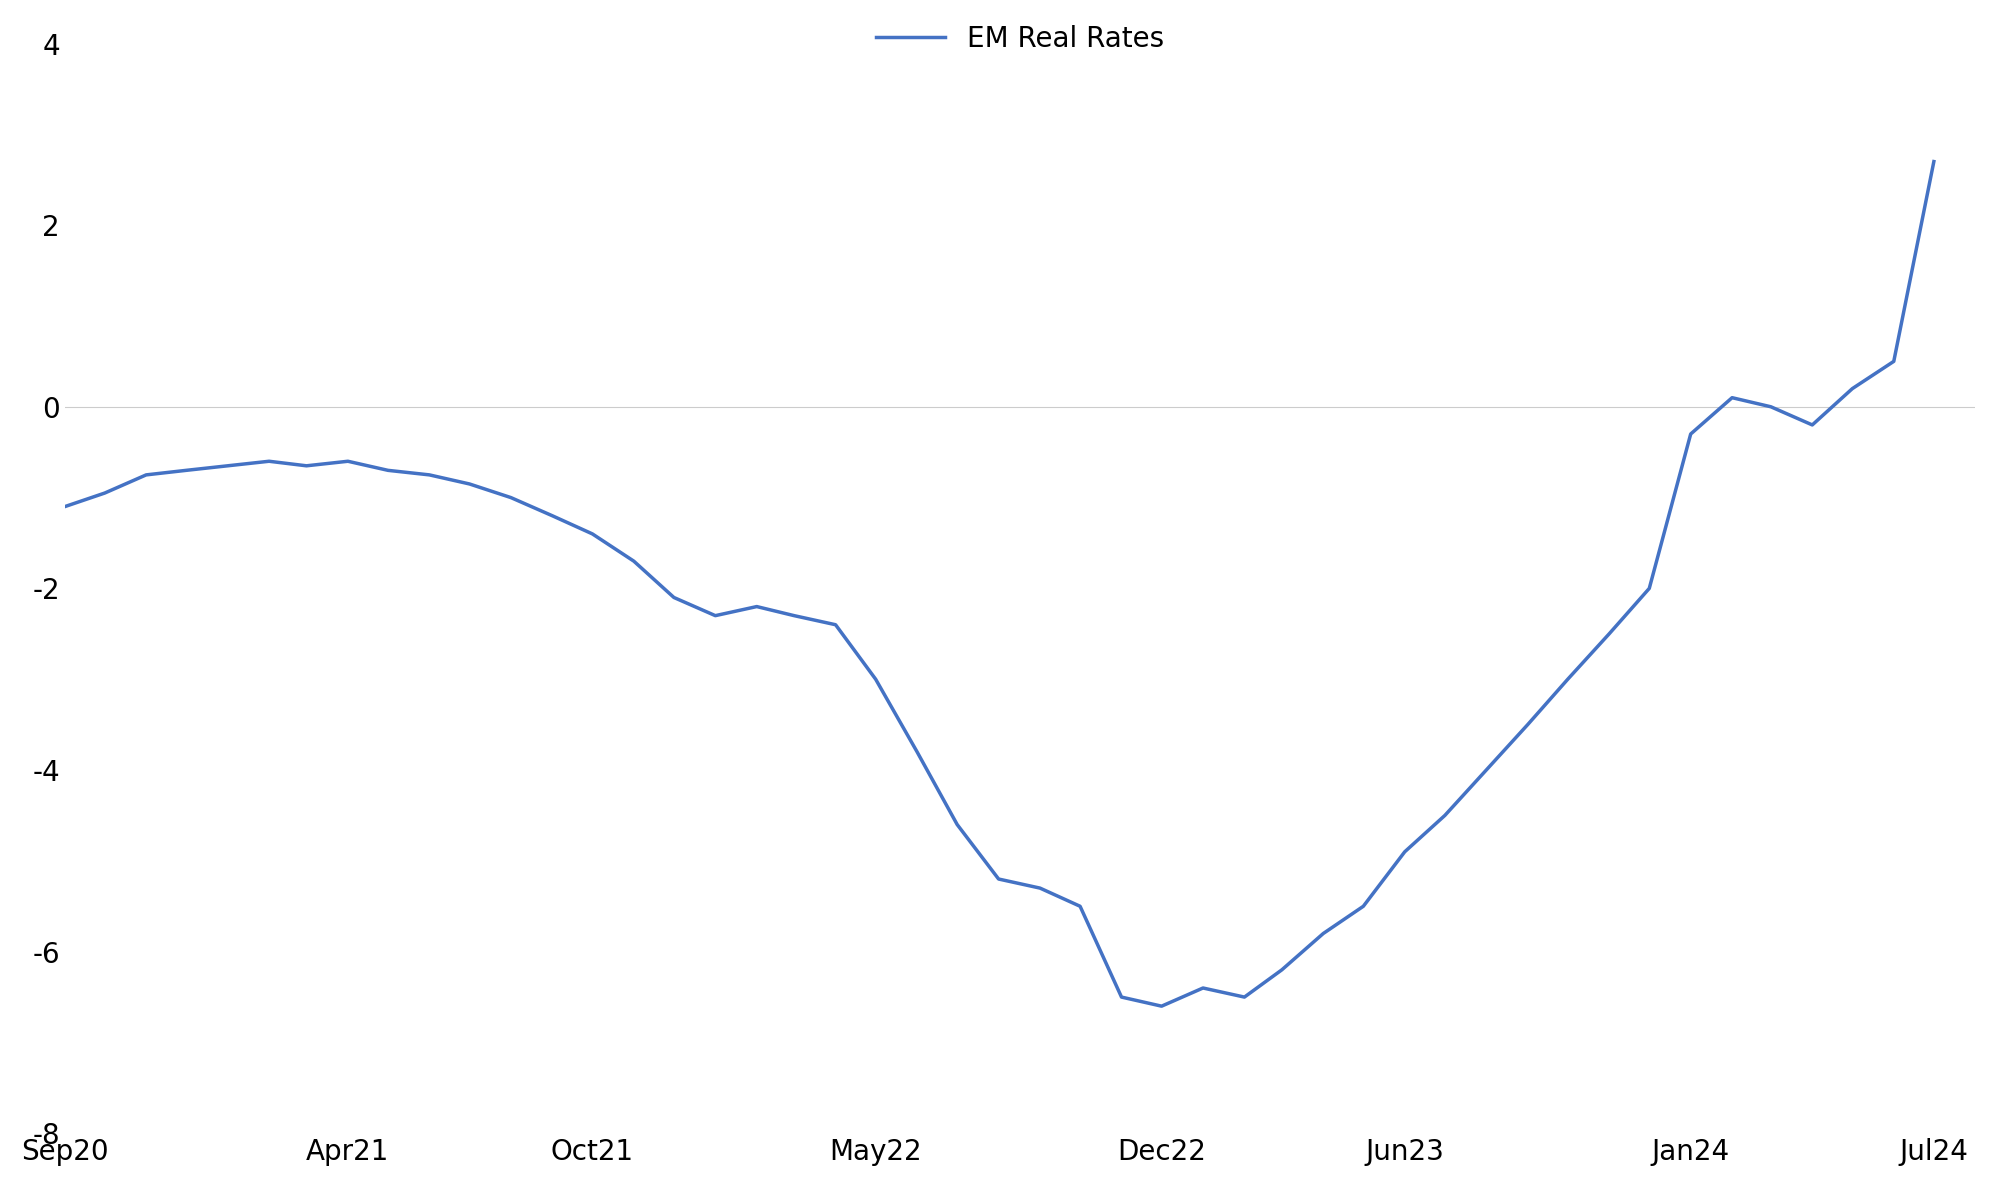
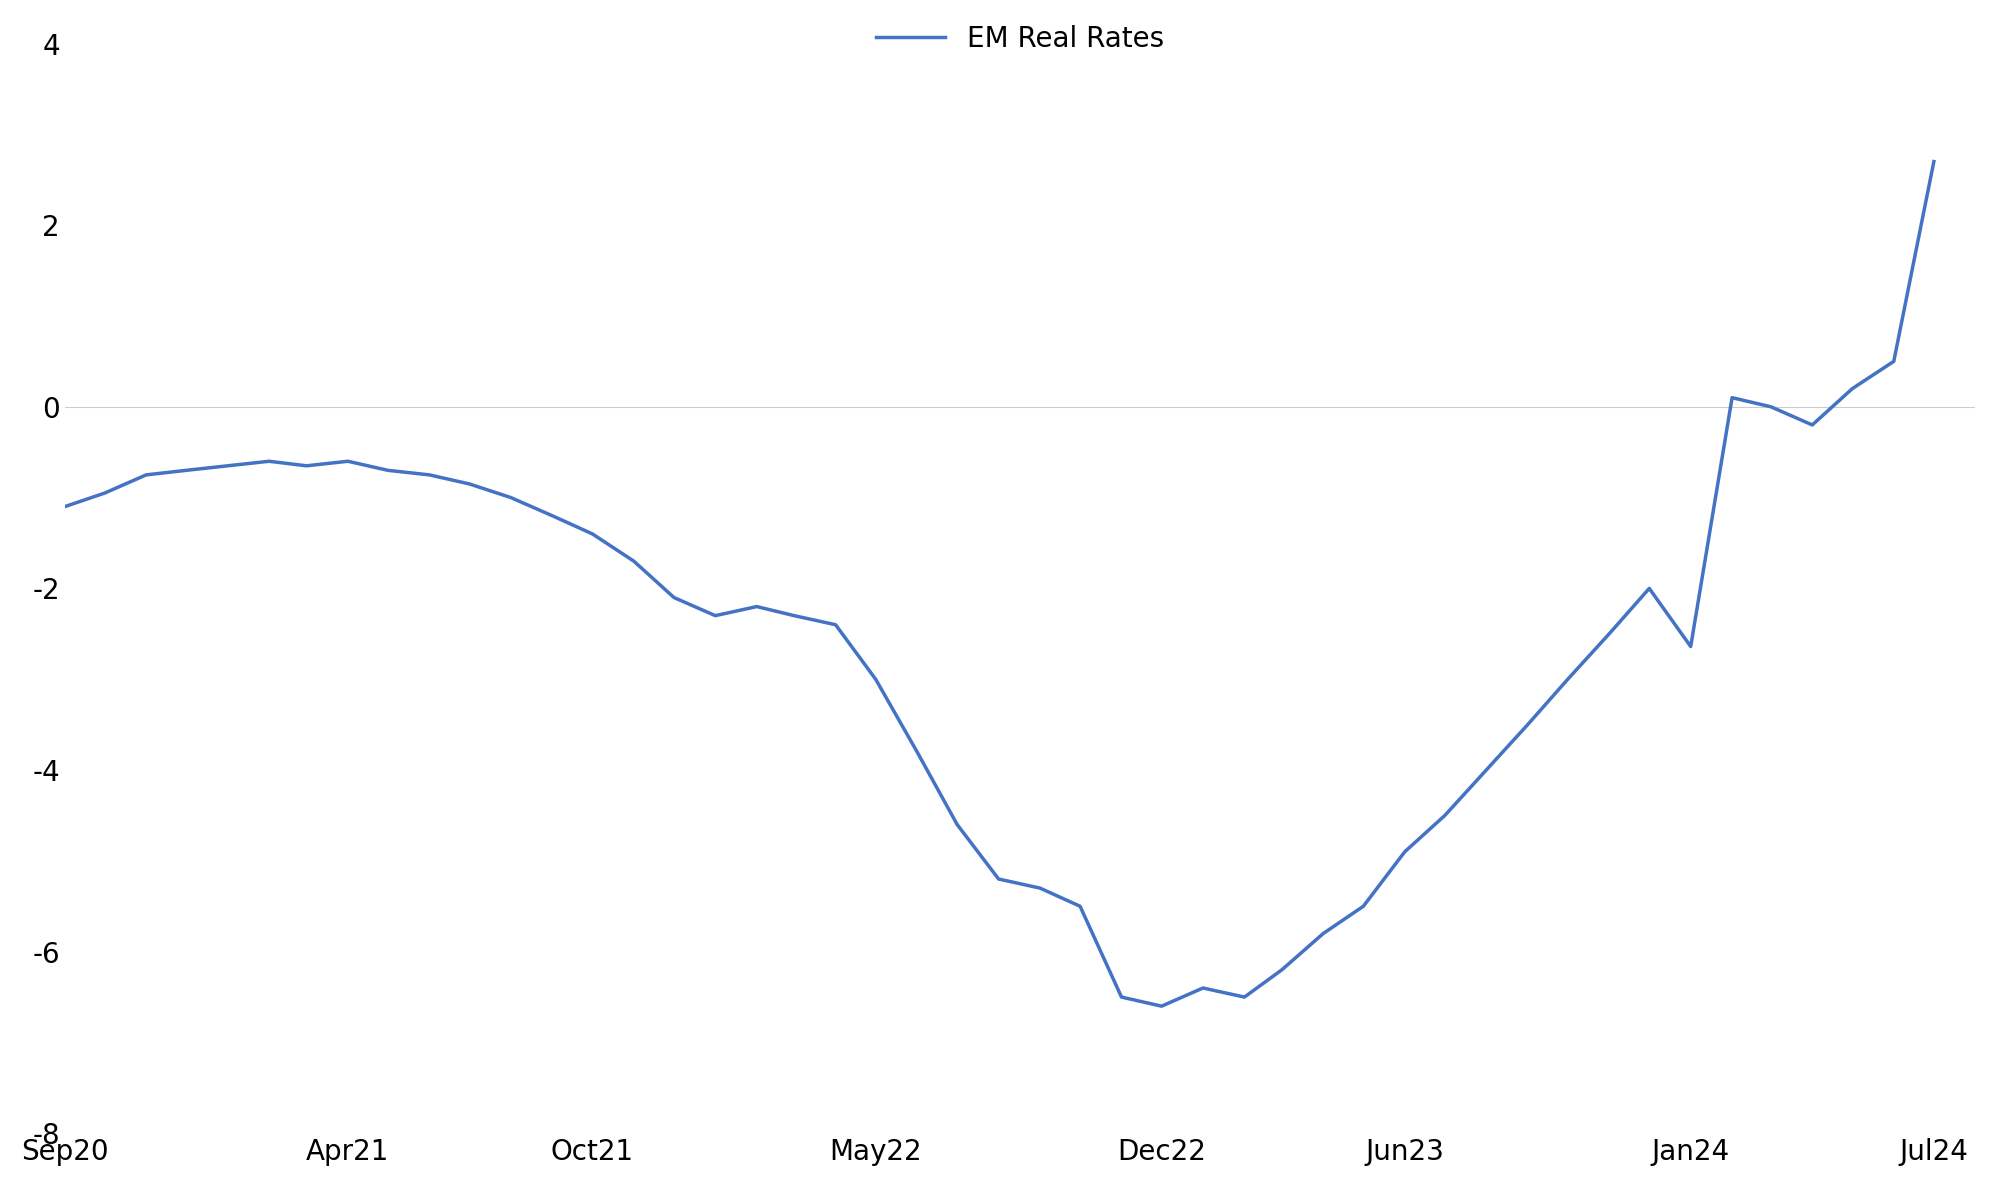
Jan24: -0.30 -> -2.64
